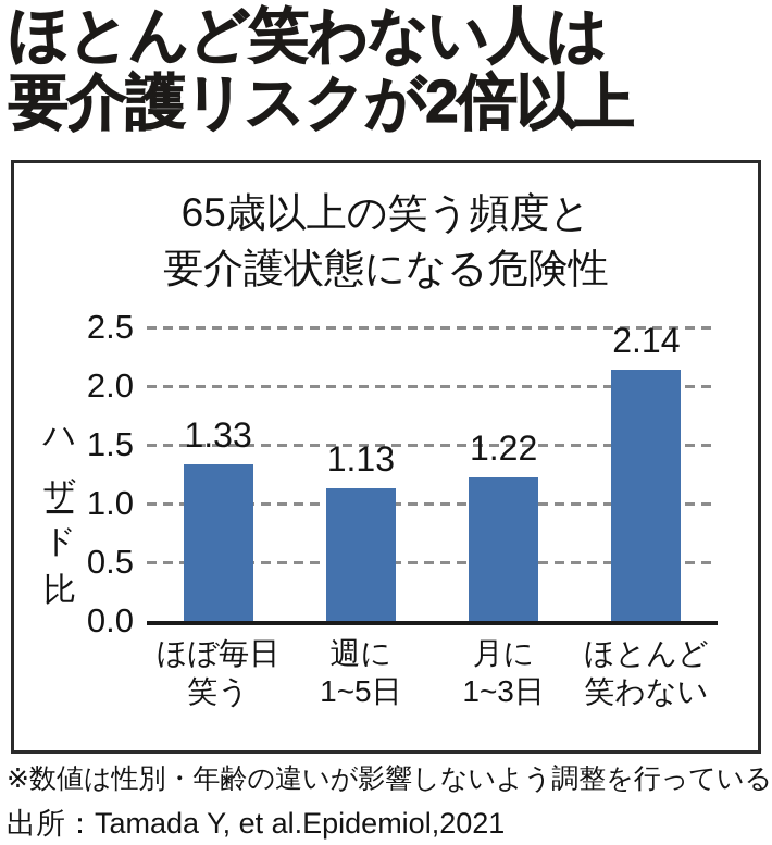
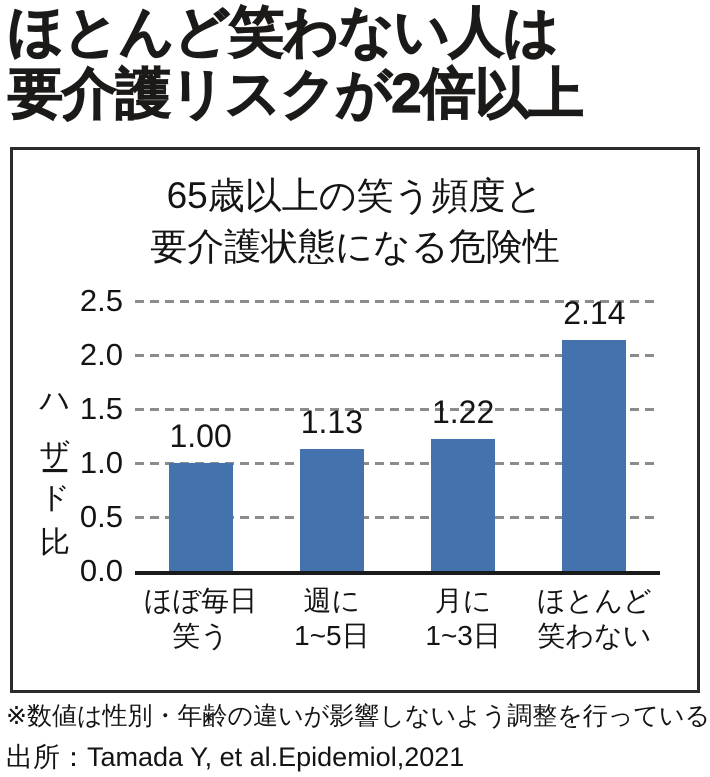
ほぼ毎日 笑う: 1.33 -> 1.00
